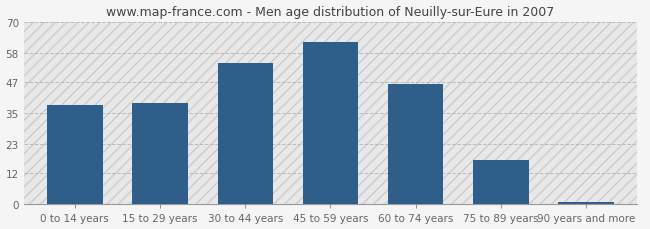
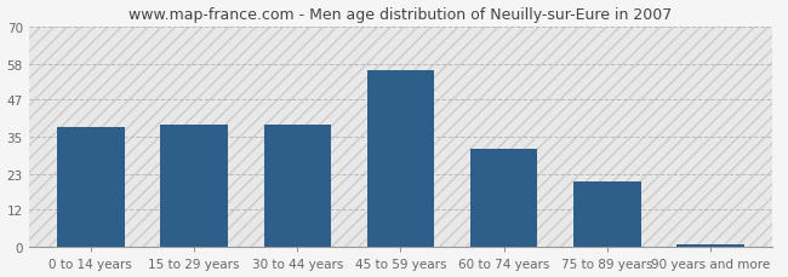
30 to 44 years: 54 -> 39
45 to 59 years: 62 -> 56
60 to 74 years: 46 -> 31
75 to 89 years: 17 -> 21
